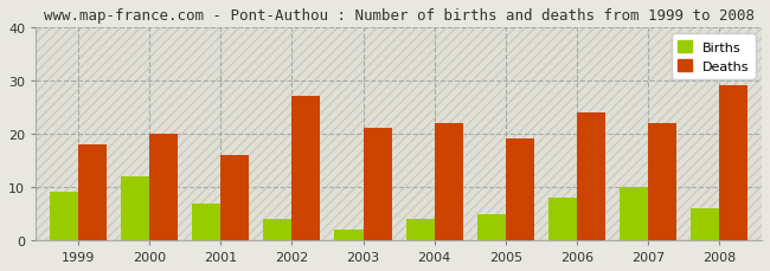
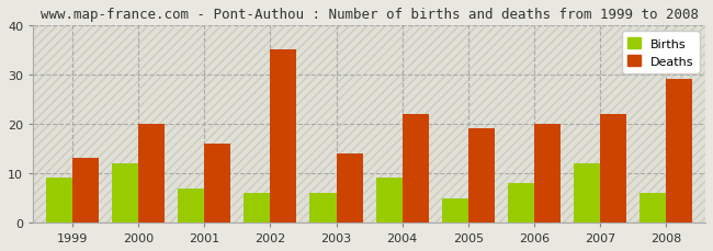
Deaths/1999: 18 -> 13
Births/2002: 4 -> 6
Deaths/2002: 27 -> 35
Births/2003: 2 -> 6
Deaths/2003: 21 -> 14
Births/2004: 4 -> 9
Deaths/2006: 24 -> 20
Births/2007: 10 -> 12
